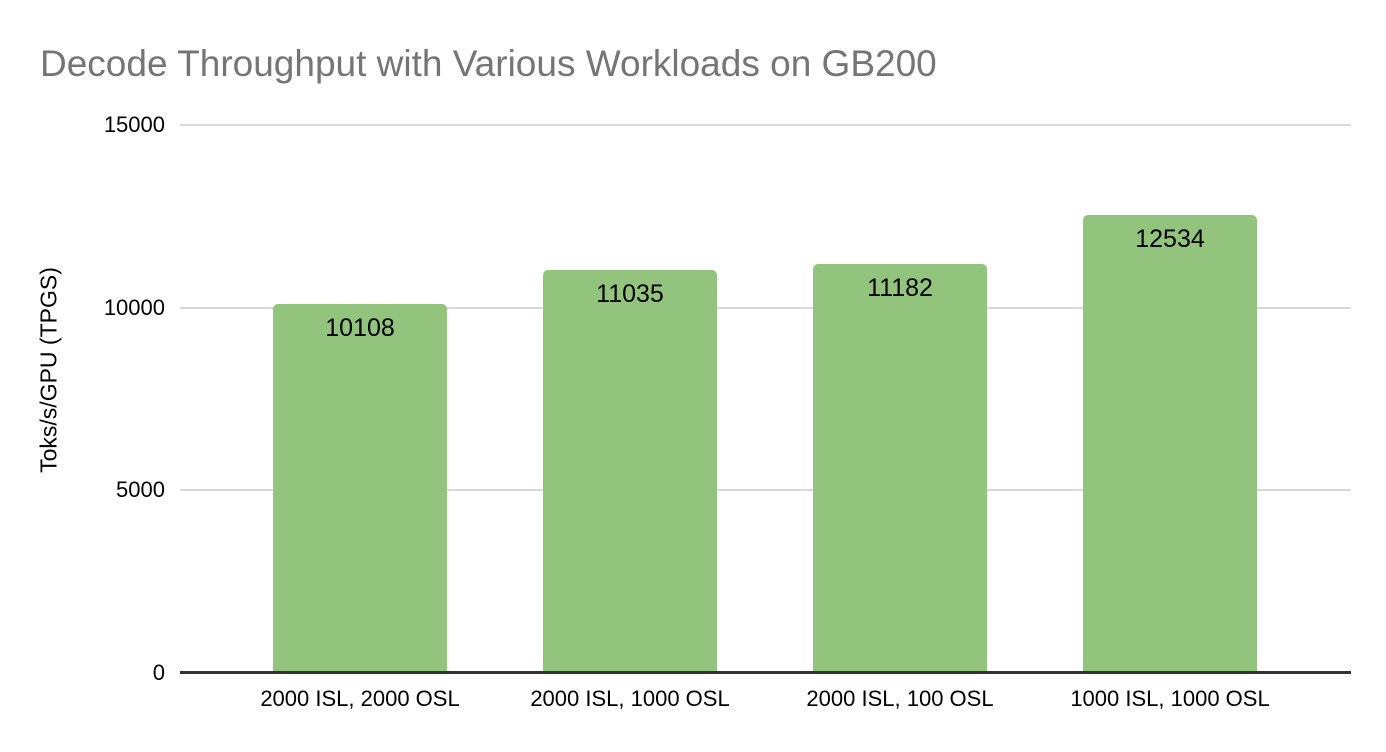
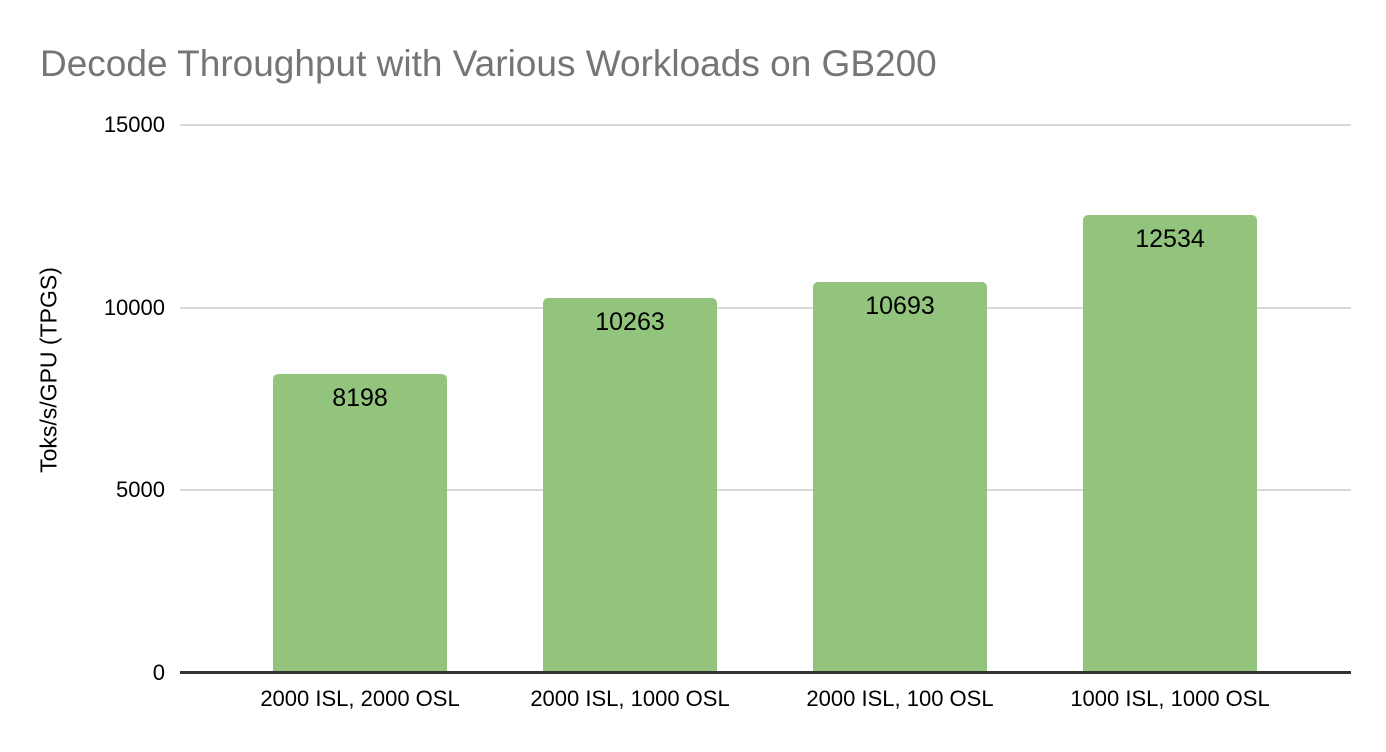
2000 ISL, 2000 OSL: 10108 -> 8198
2000 ISL, 1000 OSL: 11035 -> 10263
2000 ISL, 100 OSL: 11182 -> 10693
